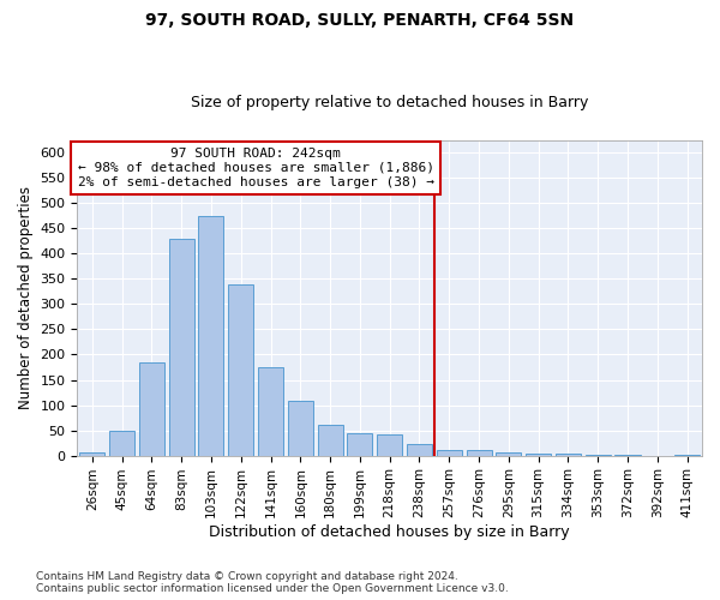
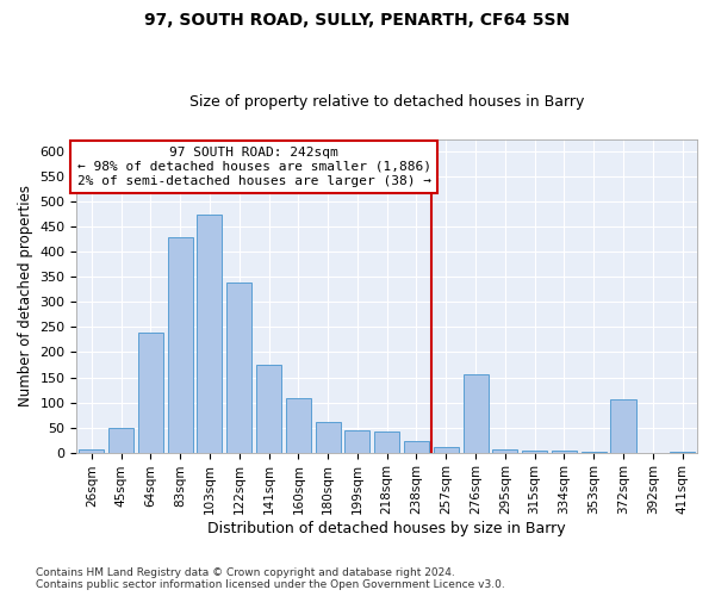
64sqm: 185 -> 240
276sqm: 12 -> 155
372sqm: 1 -> 105
